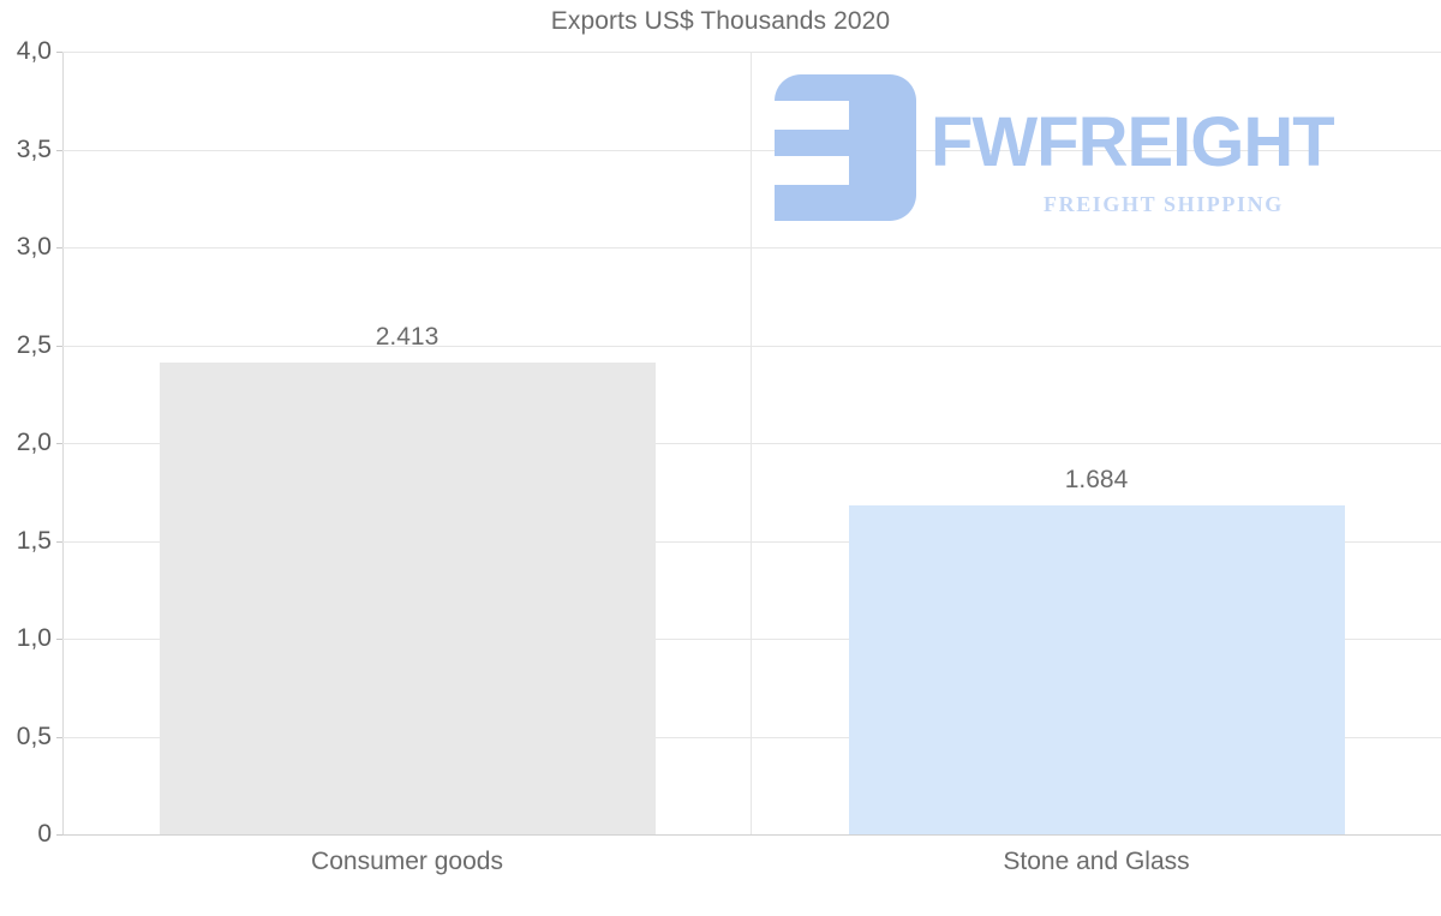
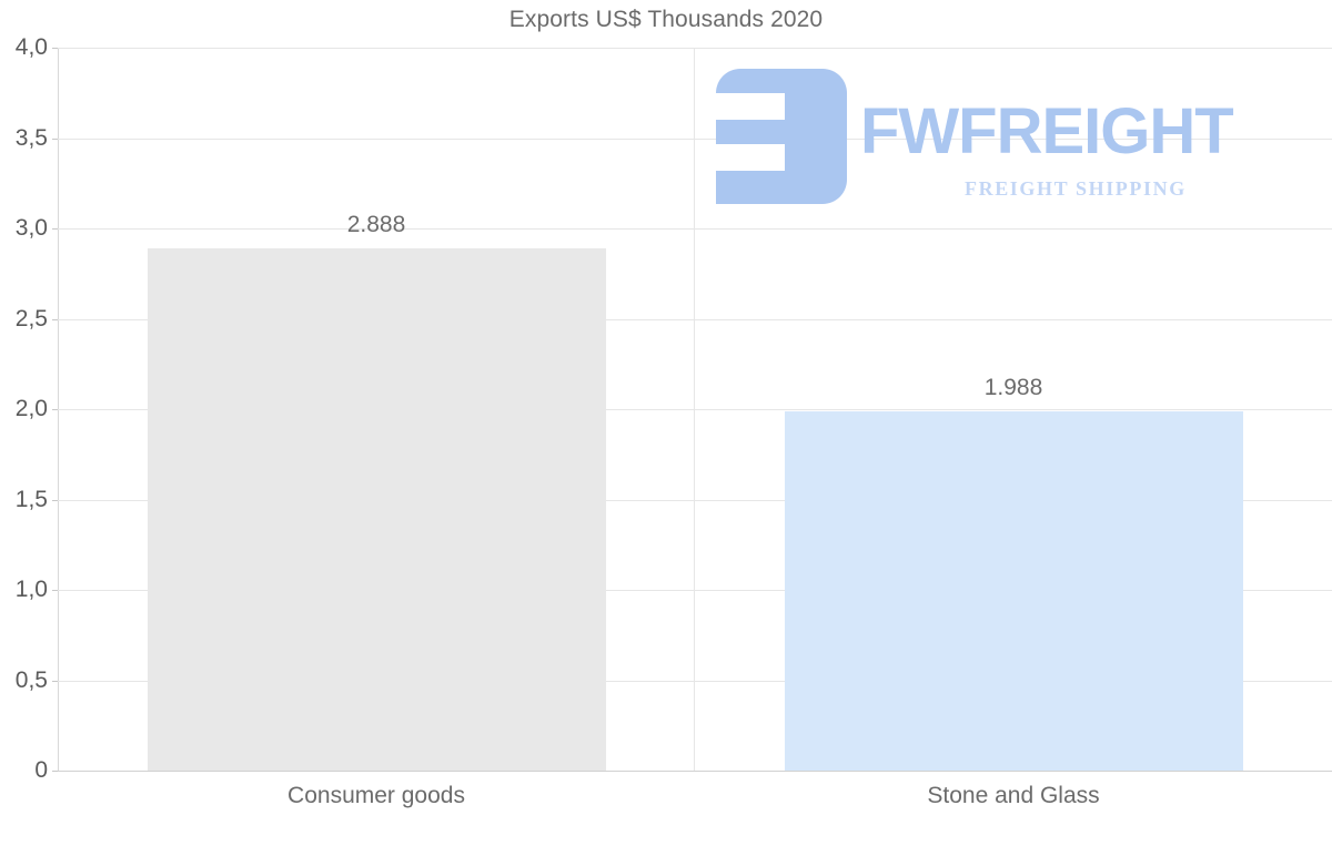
Consumer goods: 2.413 -> 2.888
Stone and Glass: 1.684 -> 1.988
